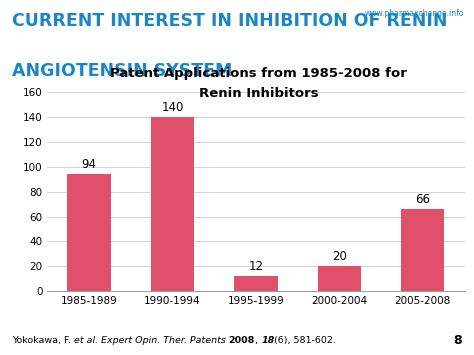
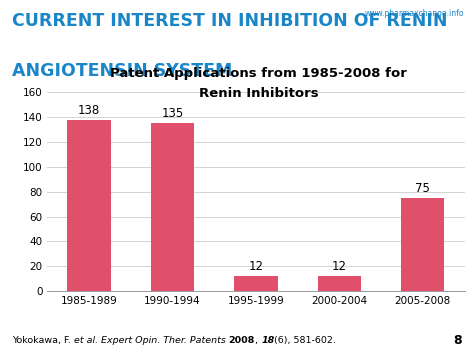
1985-1989: 94 -> 138
1990-1994: 140 -> 135
2000-2004: 20 -> 12
2005-2008: 66 -> 75
